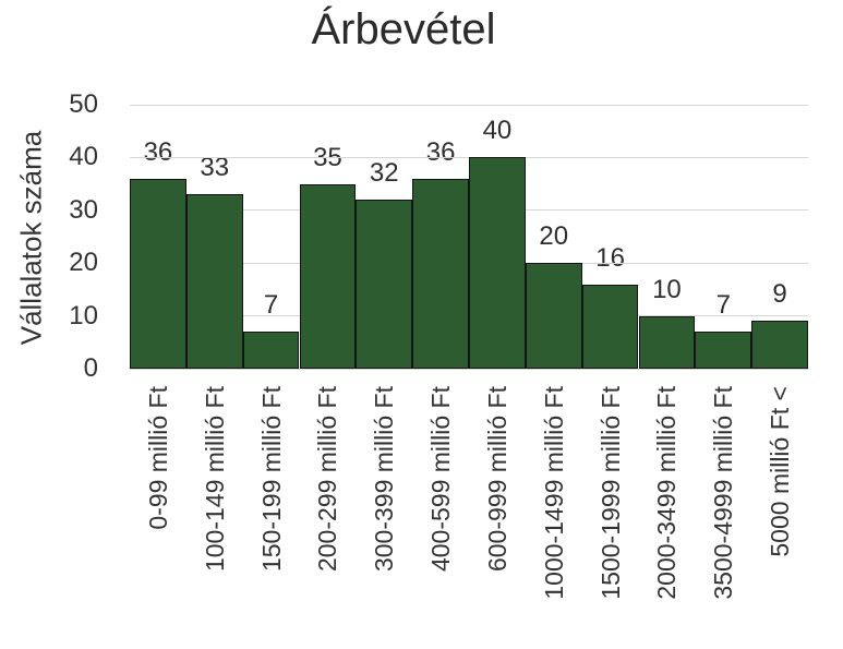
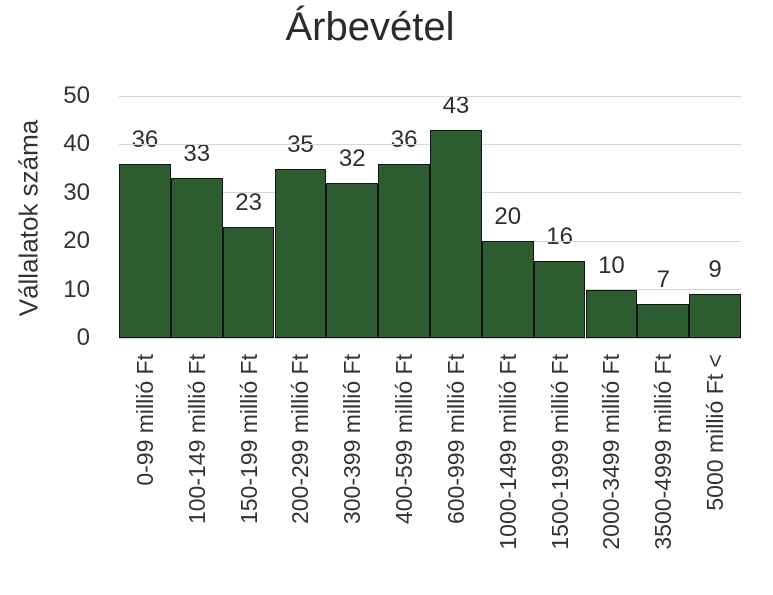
150-199 millió Ft: 7 -> 23
600-999 millió Ft: 40 -> 43
